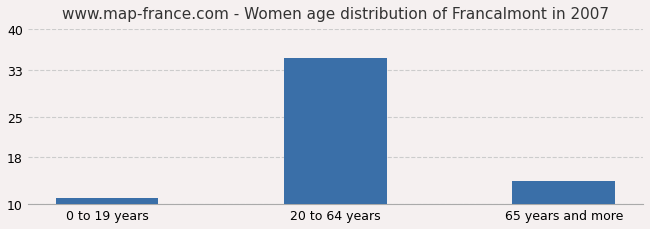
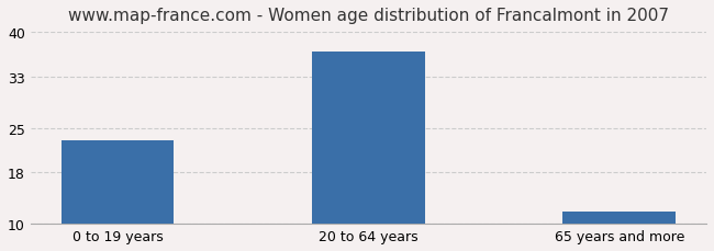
0 to 19 years: 11 -> 23
20 to 64 years: 35 -> 37
65 years and more: 14 -> 12
